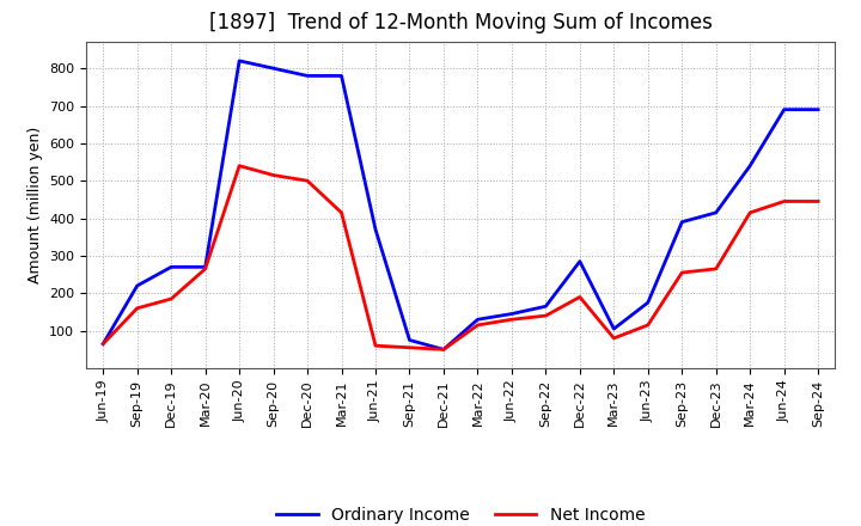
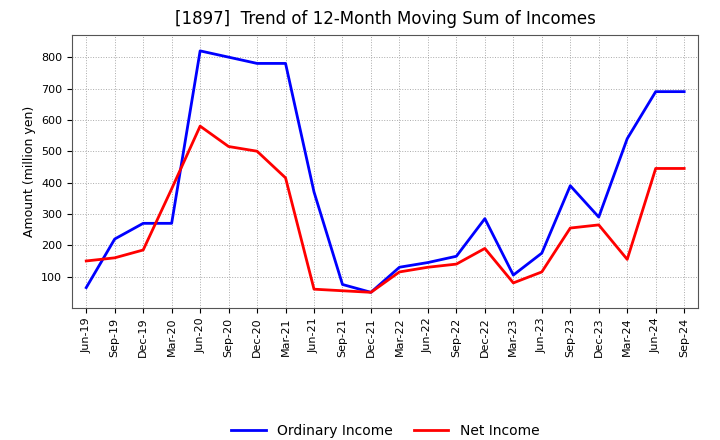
Net Income/Jun-19: 65 -> 150
Net Income/Mar-20: 265 -> 380
Net Income/Jun-20: 540 -> 580
Ordinary Income/Dec-23: 415 -> 290
Net Income/Mar-24: 415 -> 155
